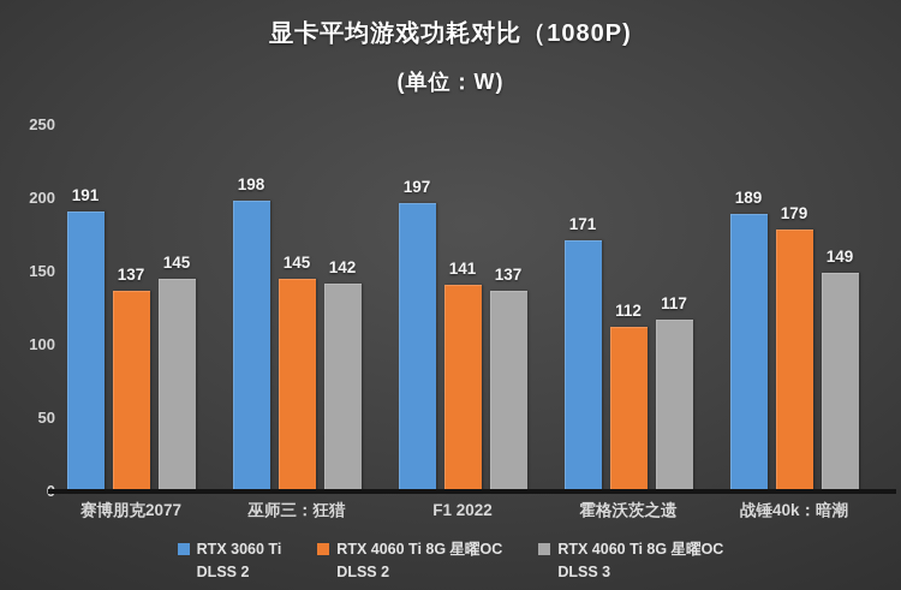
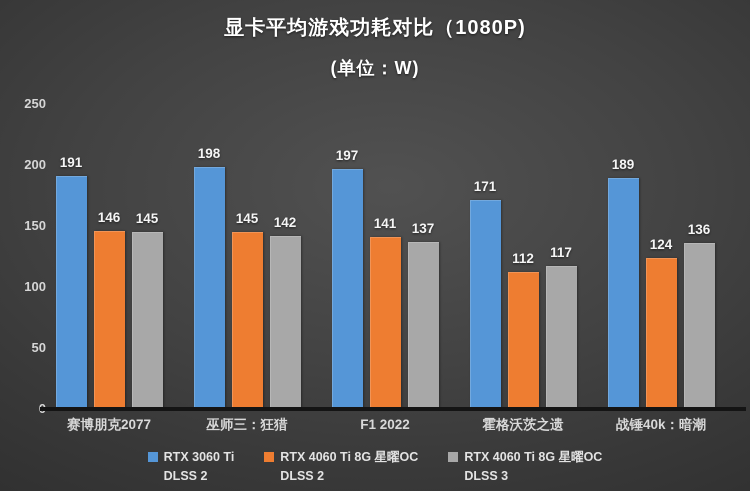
RTX 4060 Ti 8G 星曜OC DLSS 2/赛博朋克2077: 137 -> 146
RTX 4060 Ti 8G 星曜OC DLSS 2/战锤40k：暗潮: 179 -> 124
RTX 4060 Ti 8G 星曜OC DLSS 3/战锤40k：暗潮: 149 -> 136
